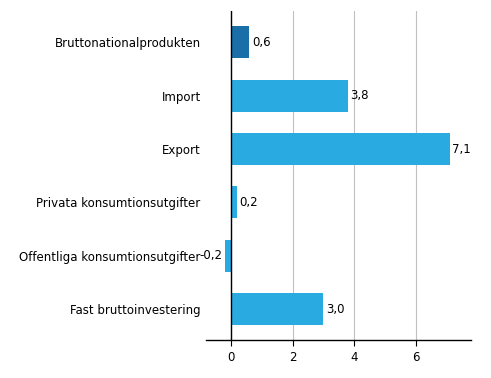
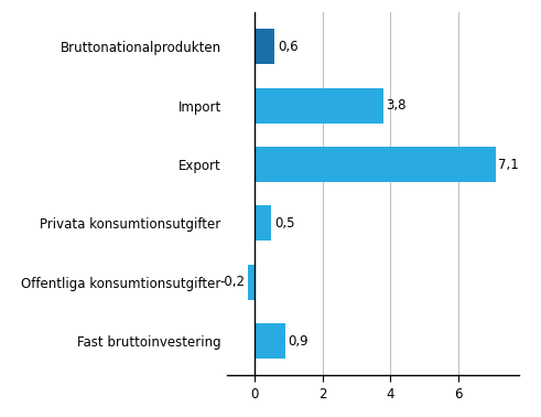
Privata konsumtionsutgifter: 0,2 -> 0,5
Fast bruttoinvestering: 3,0 -> 0,9
